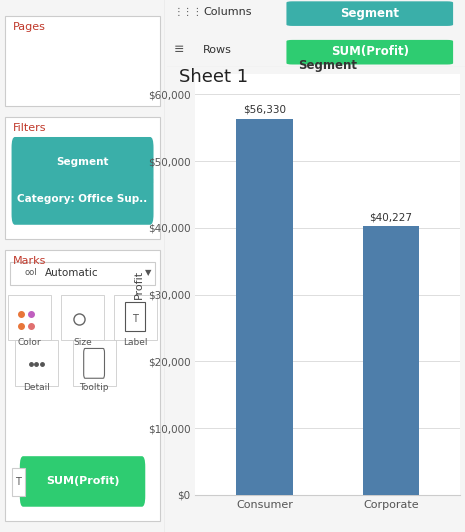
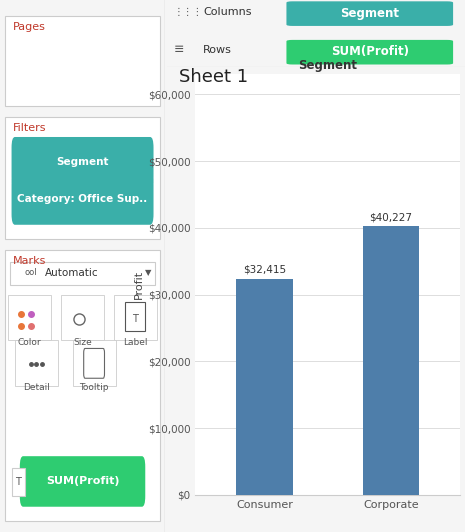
Consumer: $56,330 -> $32,415
